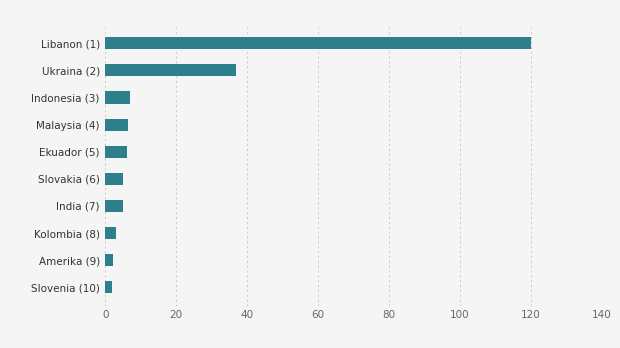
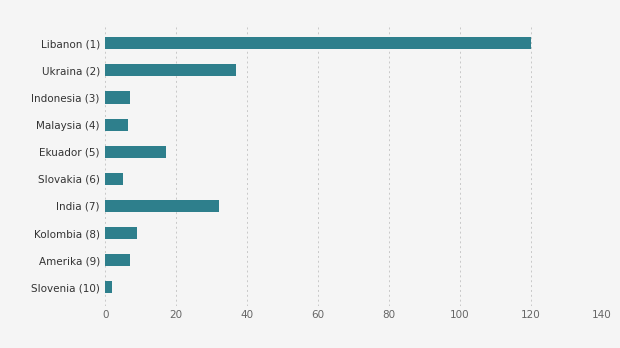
Ekuador (5): 6.0 -> 17.0
India (7): 5.0 -> 32.0
Kolombia (8): 3.0 -> 9.0
Amerika (9): 2.2 -> 7.0
